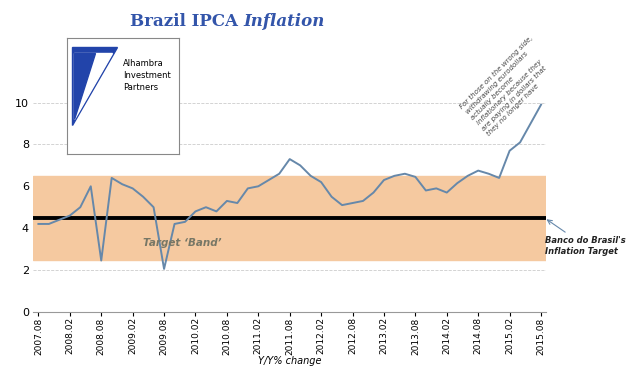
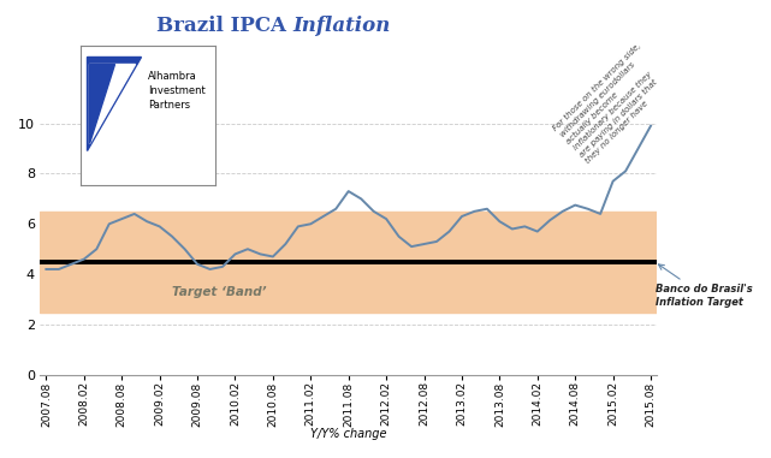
2008.08: 2.45 -> 6.20
2009.08: 2.05 -> 4.40
2010.08: 5.30 -> 4.70
2013.08: 6.45 -> 6.10
